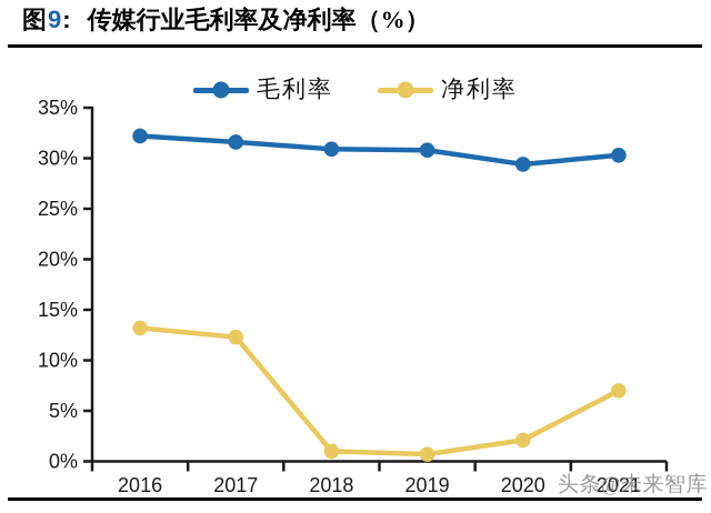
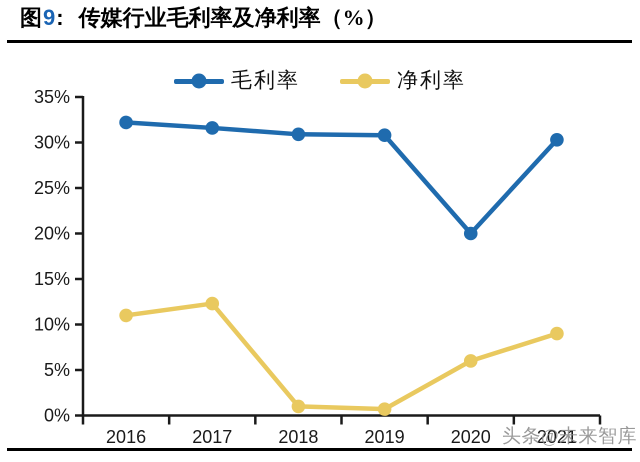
净利率/2016: 13% -> 11%
毛利率/2020: 29% -> 20%
净利率/2020: 2% -> 6%
净利率/2021: 7% -> 9%
